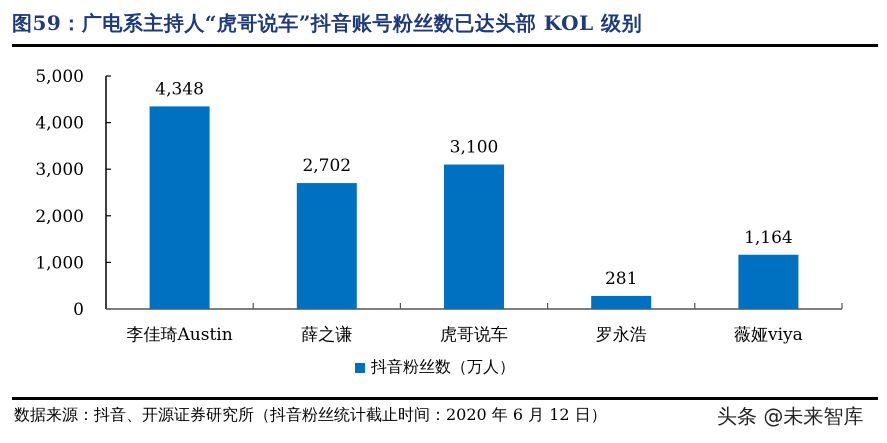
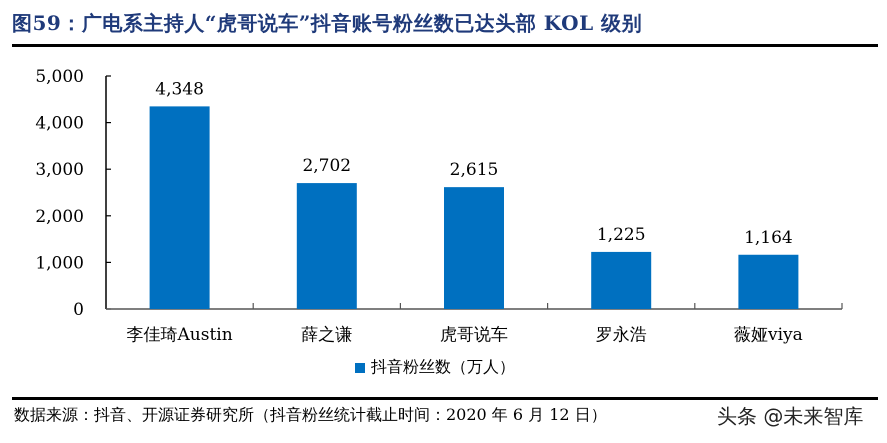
虎哥说车: 3,100 -> 2,615
罗永浩: 281 -> 1,225
